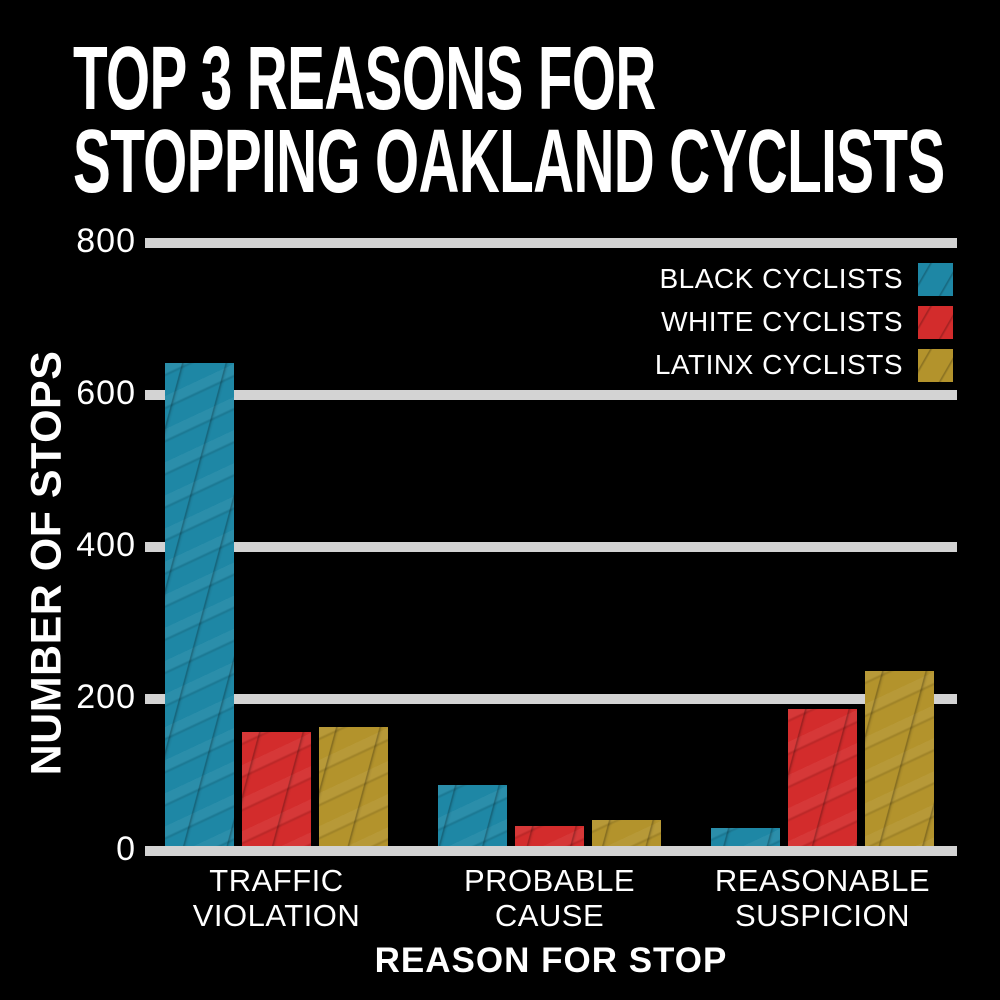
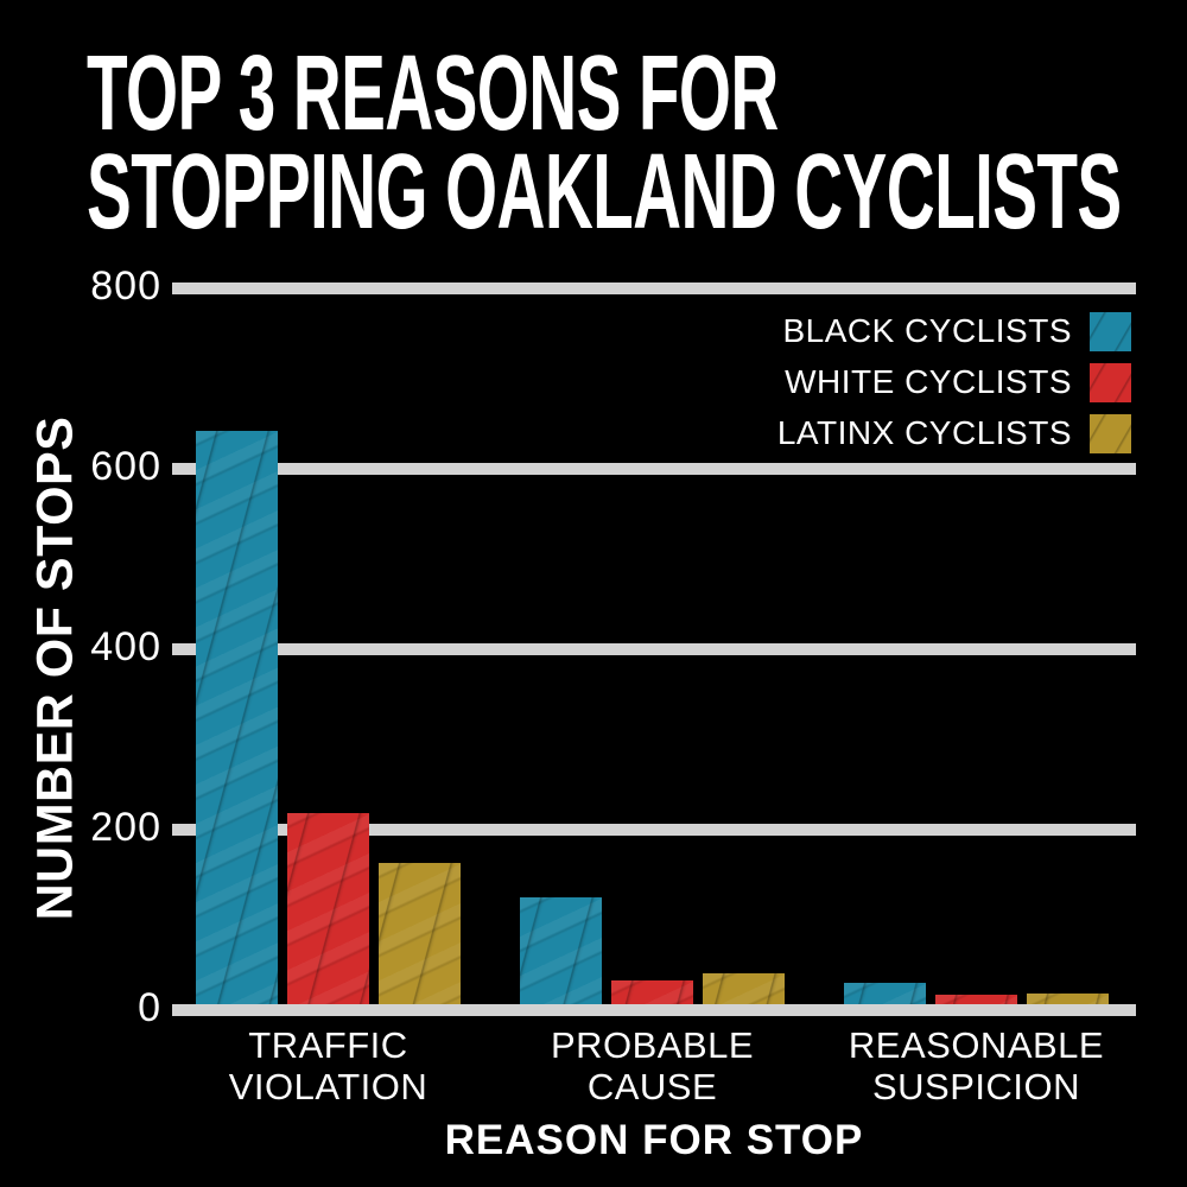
WHITE CYCLISTS/TRAFFIC VIOLATION: 150 -> 210
BLACK CYCLISTS/PROBABLE CAUSE: 80 -> 120
WHITE CYCLISTS/REASONABLE SUSPICION: 180 -> 10
LATINX CYCLISTS/REASONABLE SUSPICION: 230 -> 10
